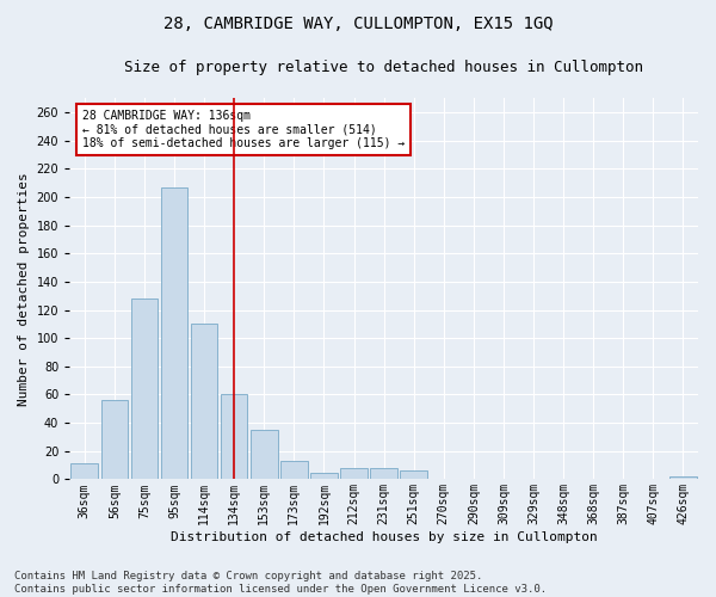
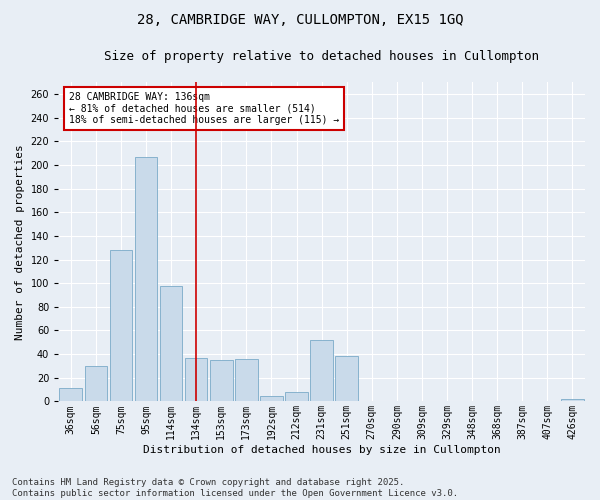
56sqm: 56 -> 30
114sqm: 110 -> 98
134sqm: 60 -> 37
173sqm: 13 -> 36
231sqm: 8 -> 52
251sqm: 6 -> 38
